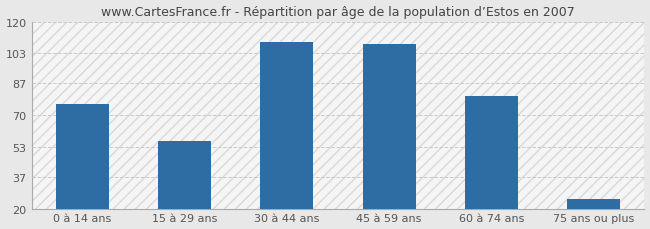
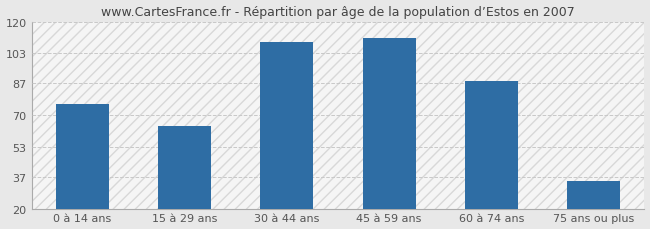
15 à 29 ans: 56 -> 64
45 à 59 ans: 108 -> 111
60 à 74 ans: 80 -> 88
75 ans ou plus: 25 -> 35
